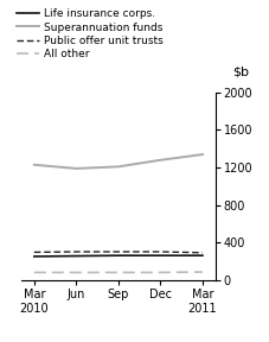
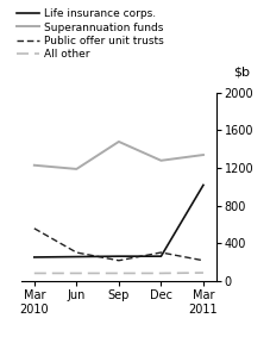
Public offer unit trusts/Mar 2010: 300 -> 560
Superannuation funds/Sep: 1210 -> 1480
Public offer unit trusts/Sep: 300 -> 220
Public offer unit trusts/Mar 2011: 300 -> 220
Life insurance corps./Mar 2011: 260 -> 1020
